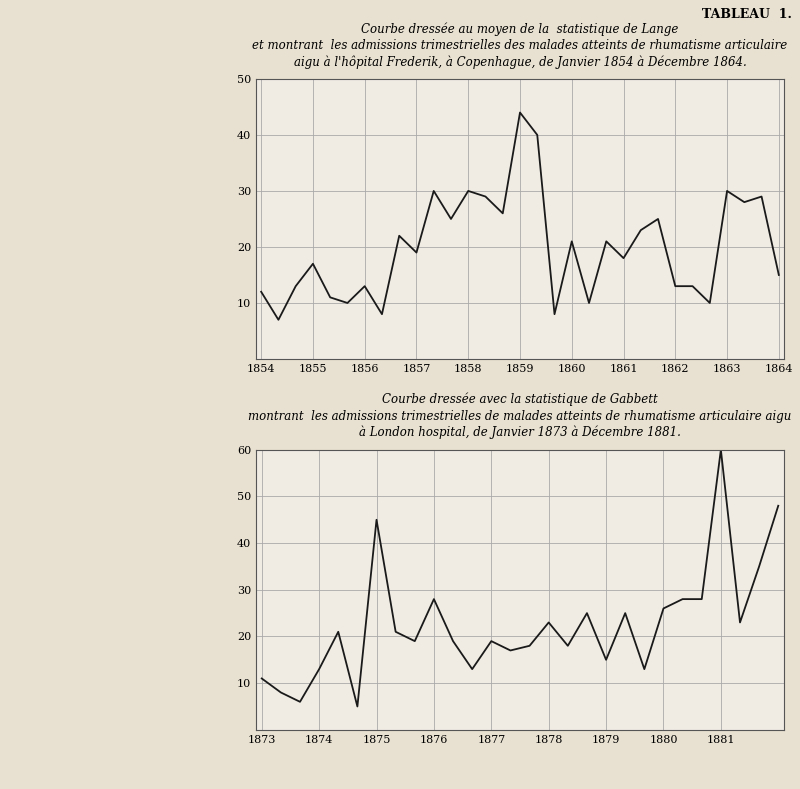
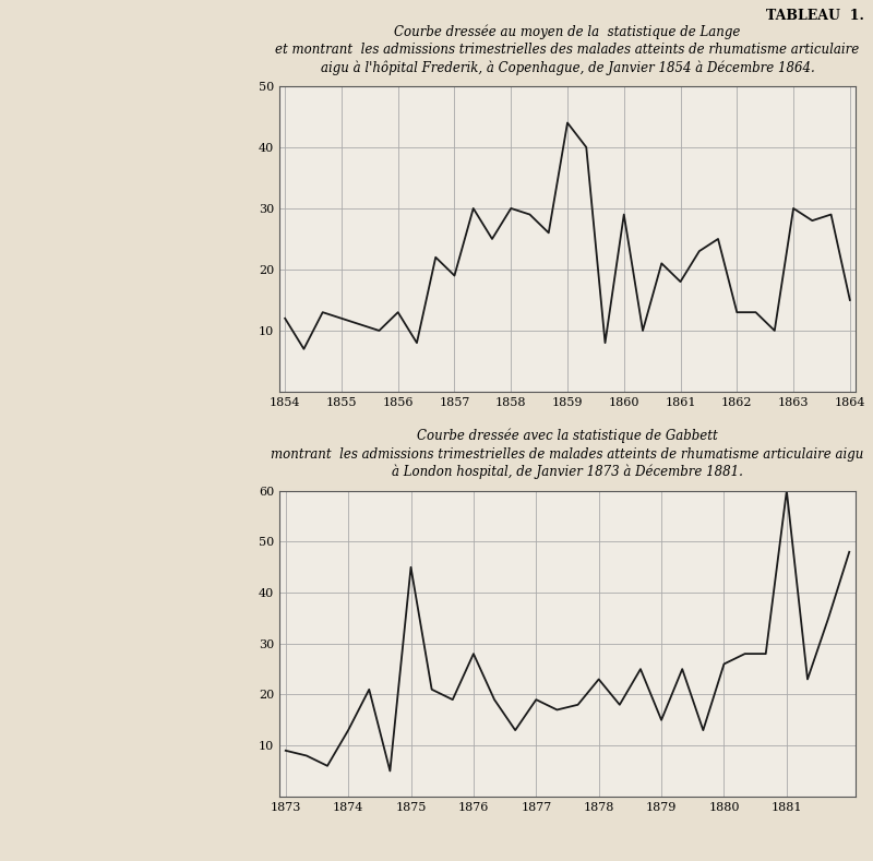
1855: 17 -> 12
1860: 21 -> 29
1873: 11 -> 9
